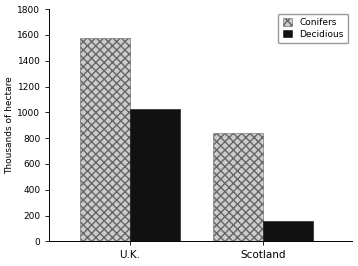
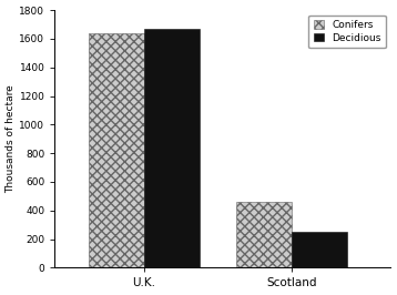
Conifers/U.K.: 1580 -> 1640
Decidious/U.K.: 1020 -> 1670
Conifers/Scotland: 840 -> 460
Decidious/Scotland: 160 -> 250
